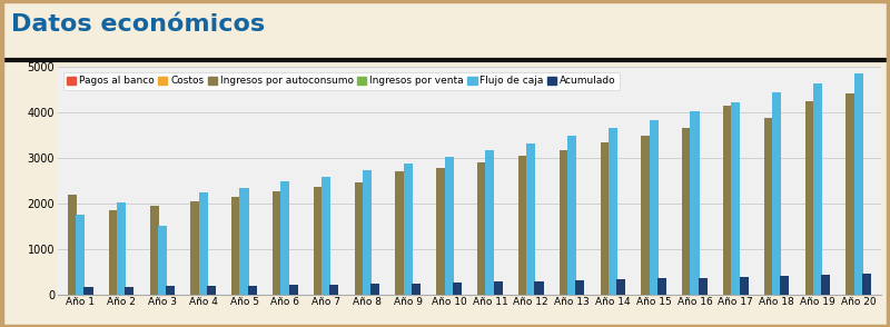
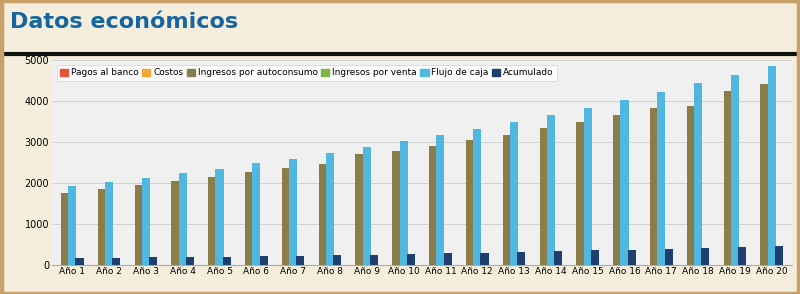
Ingresos por autoconsumo/Año 1: 2200 -> 1750
Flujo de caja/Año 1: 1750 -> 1920
Flujo de caja/Año 3: 1500 -> 2130
Ingresos por autoconsumo/Año 17: 4150 -> 3820
